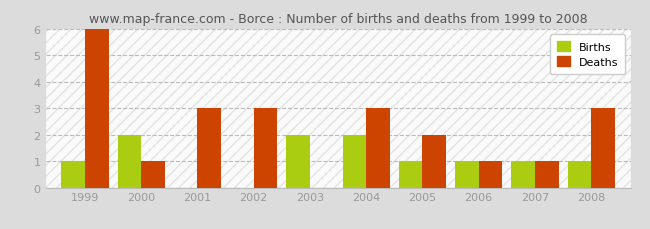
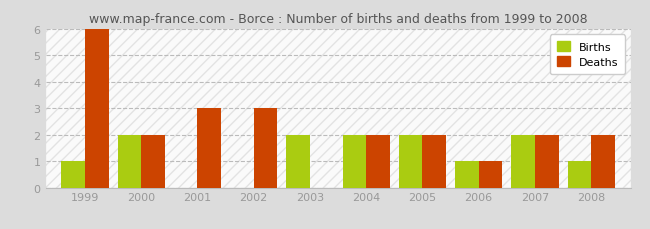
Deaths/2000: 1 -> 2
Deaths/2004: 3 -> 2
Births/2005: 1 -> 2
Births/2007: 1 -> 2
Deaths/2007: 1 -> 2
Deaths/2008: 3 -> 2
